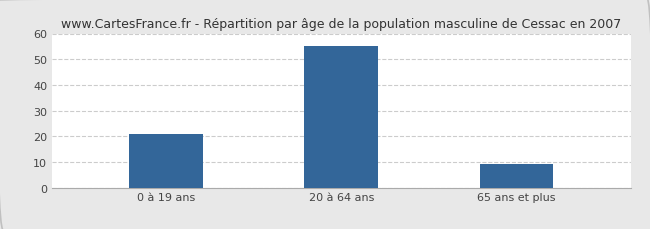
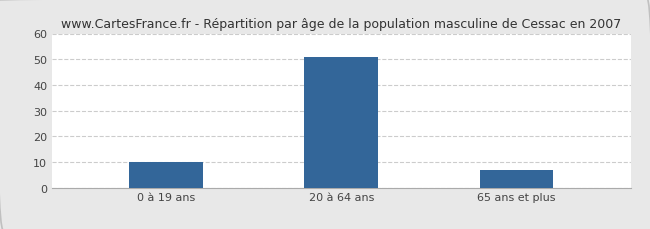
0 à 19 ans: 21 -> 10
20 à 64 ans: 55 -> 51
65 ans et plus: 9 -> 7
